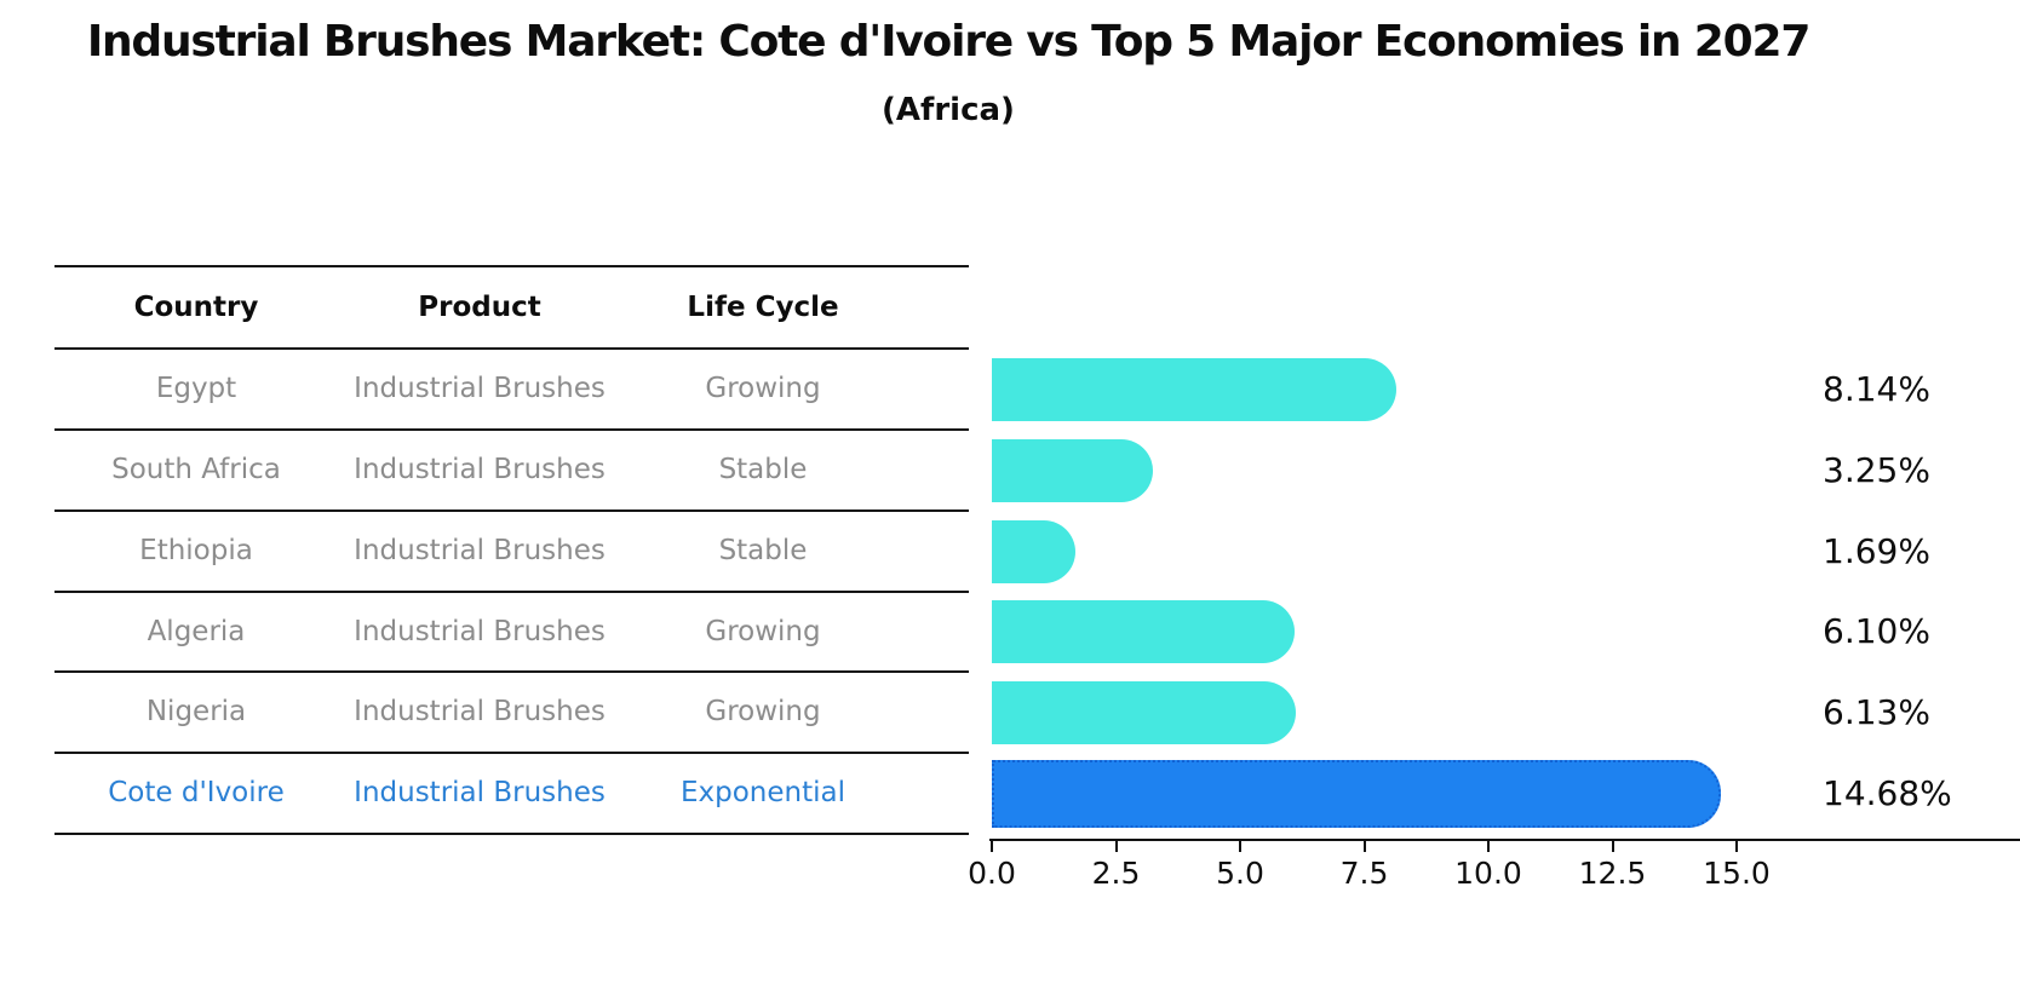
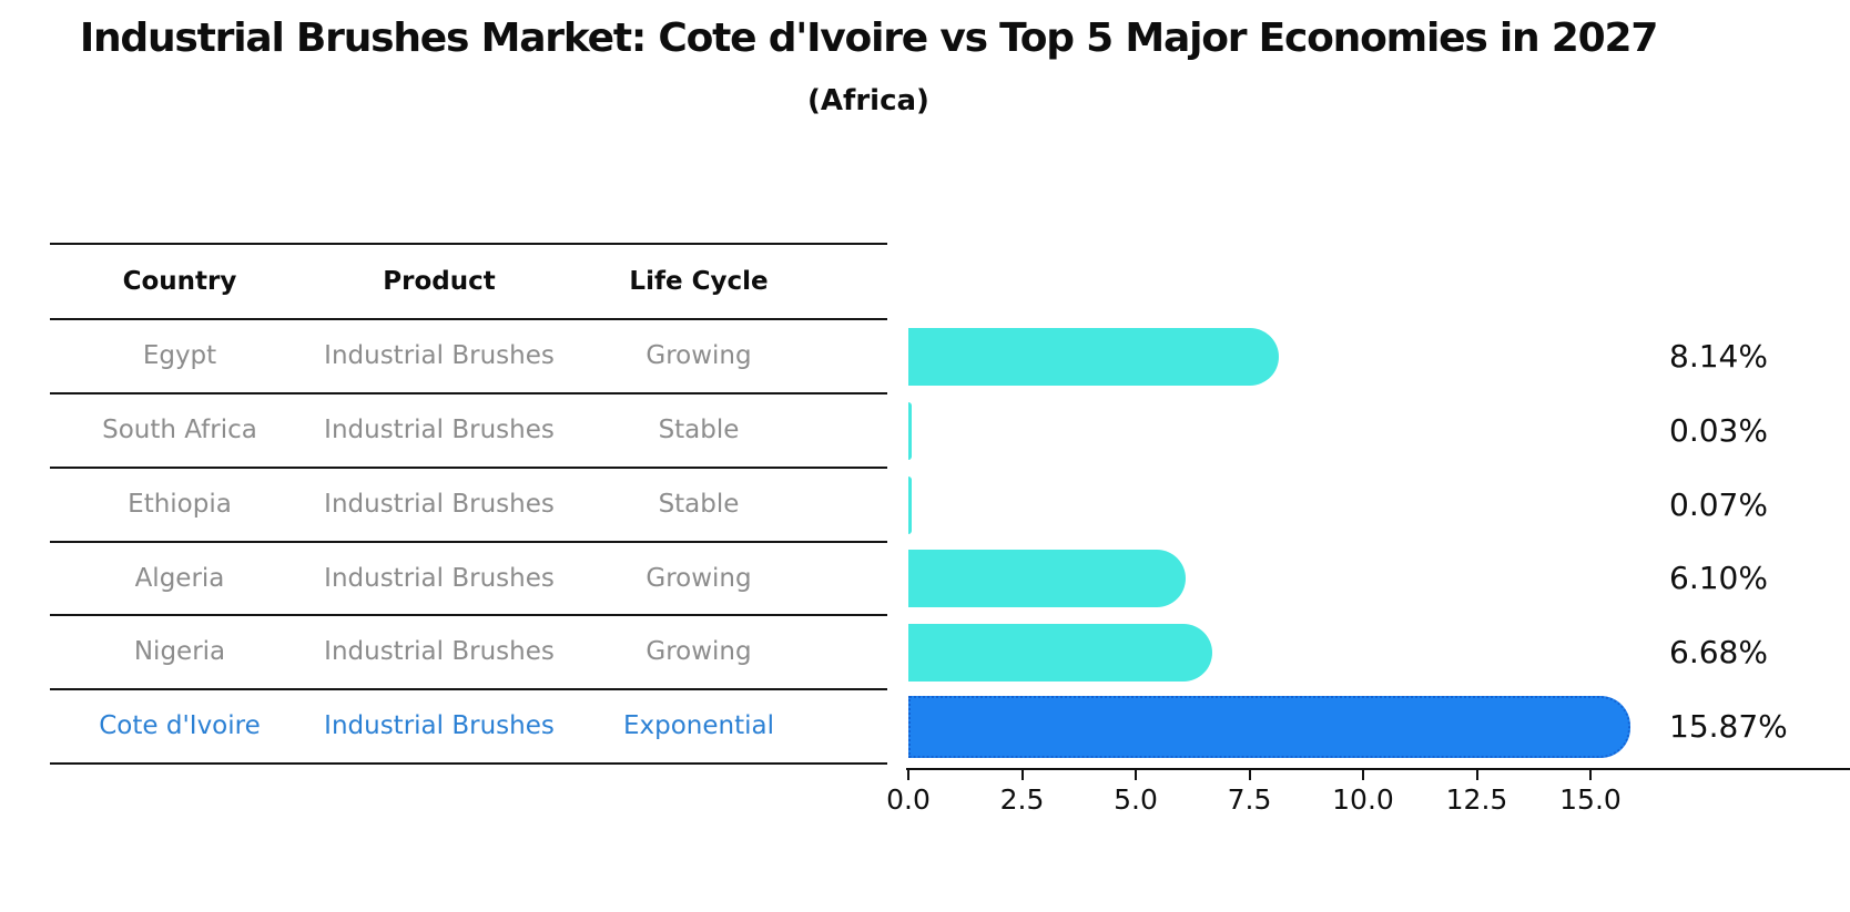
South Africa: 3.25% -> 0.03%
Ethiopia: 1.69% -> 0.07%
Nigeria: 6.13% -> 6.68%
Cote d'Ivoire: 14.68% -> 15.87%
